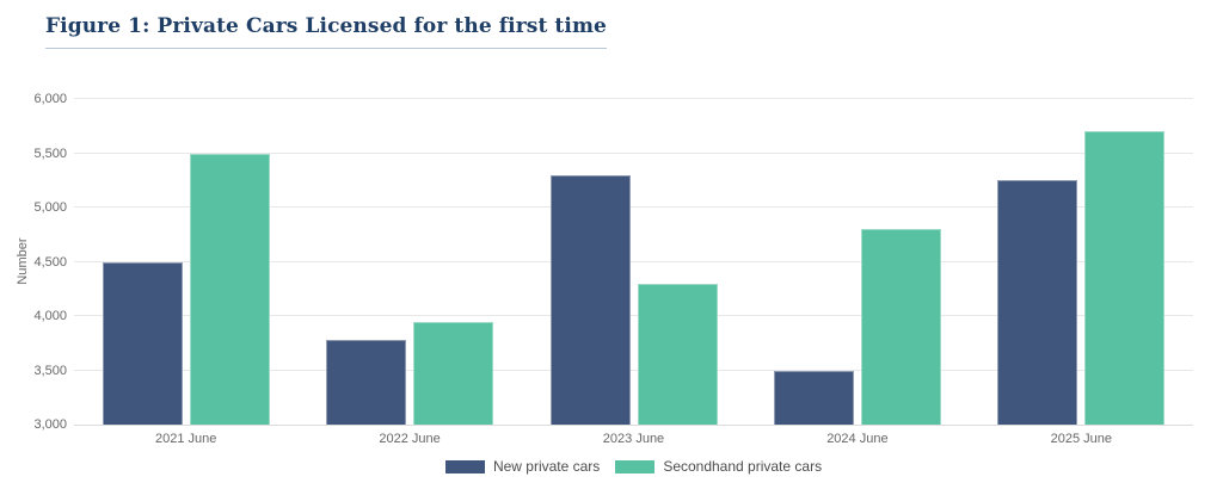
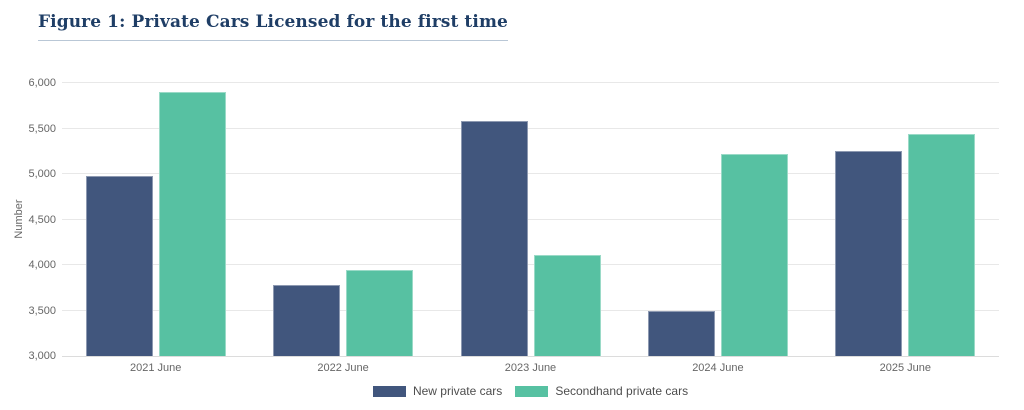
New private cars/2021 June: 4500 -> 5000
Secondhand private cars/2021 June: 5500 -> 5900
New private cars/2023 June: 5300 -> 5600
Secondhand private cars/2023 June: 4300 -> 4100
Secondhand private cars/2024 June: 4800 -> 5200
Secondhand private cars/2025 June: 5700 -> 5400
